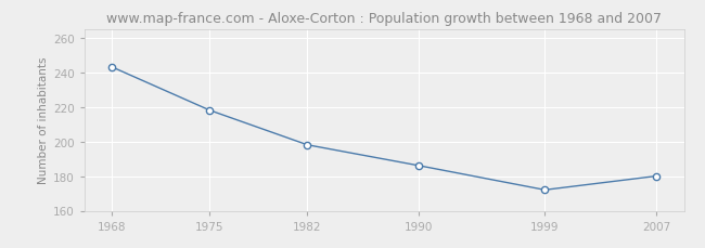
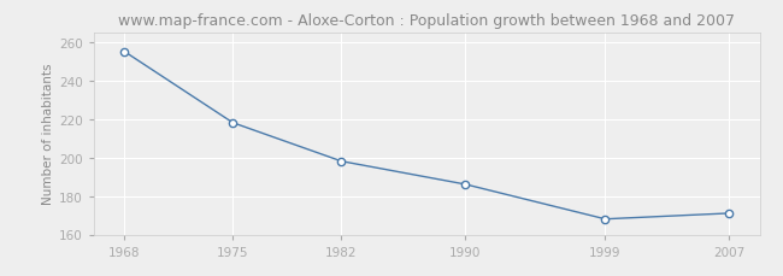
1968: 243 -> 255
1999: 172 -> 168
2007: 180 -> 171
